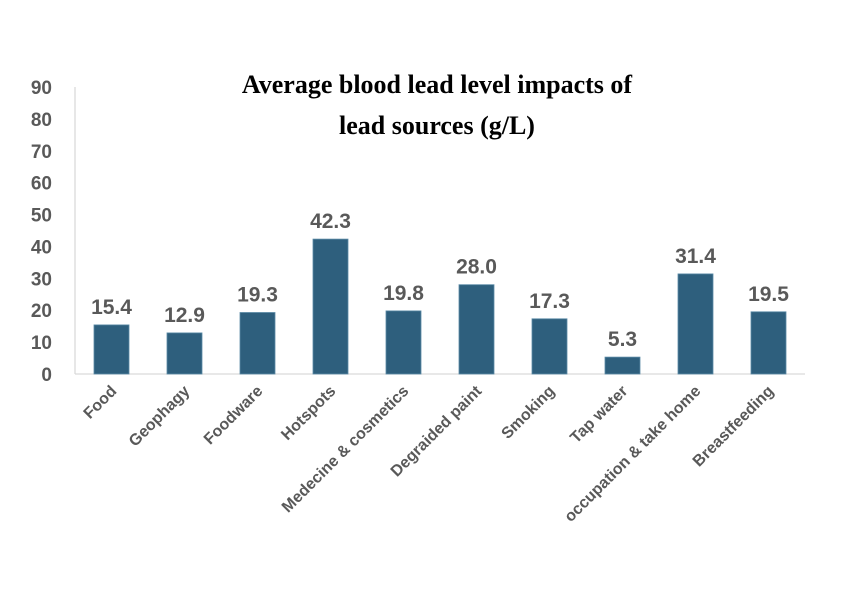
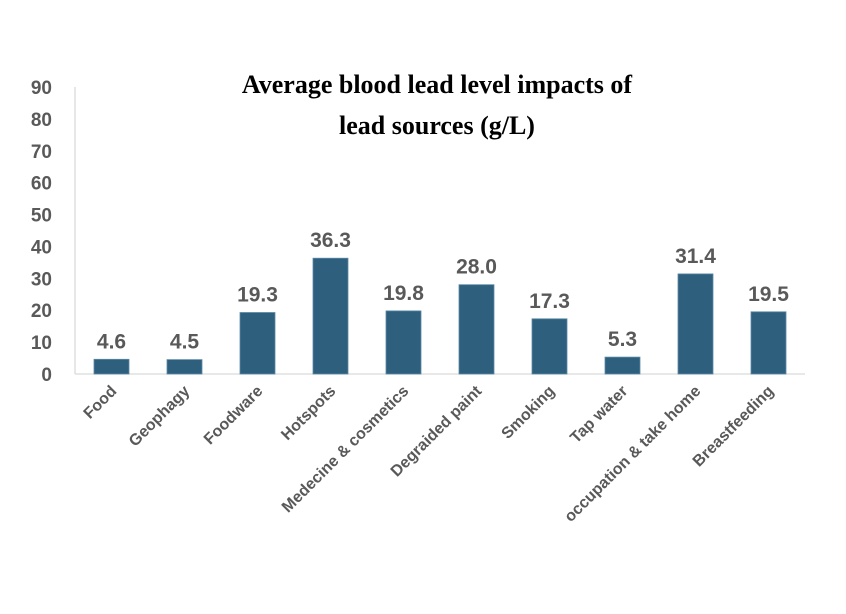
Food: 15.4 -> 4.6
Geophagy: 12.9 -> 4.5
Hotspots: 42.3 -> 36.3
